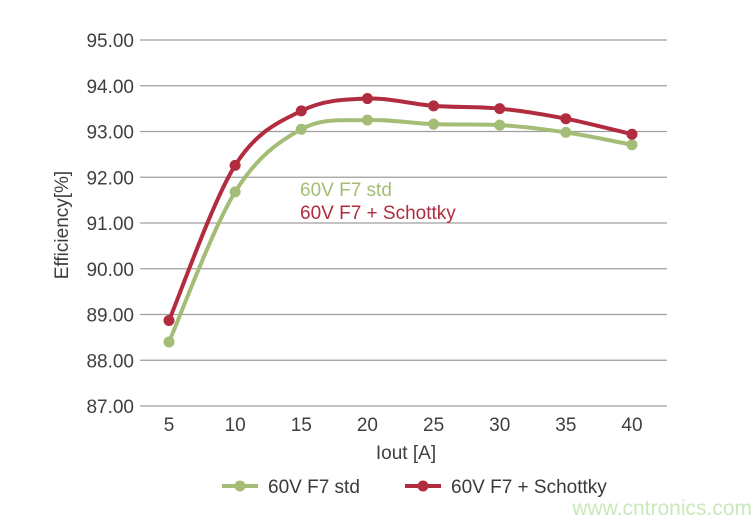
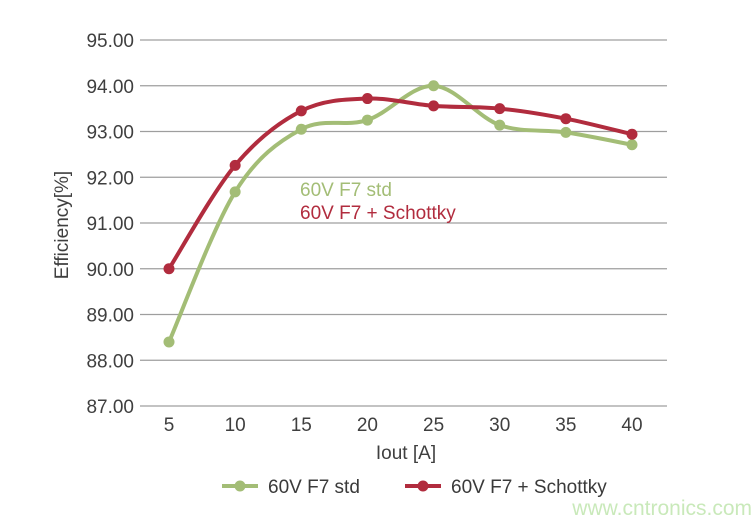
60V F7 + Schottky/5: 88.9 -> 90.0
60V F7 std/25: 93.2 -> 94.0
